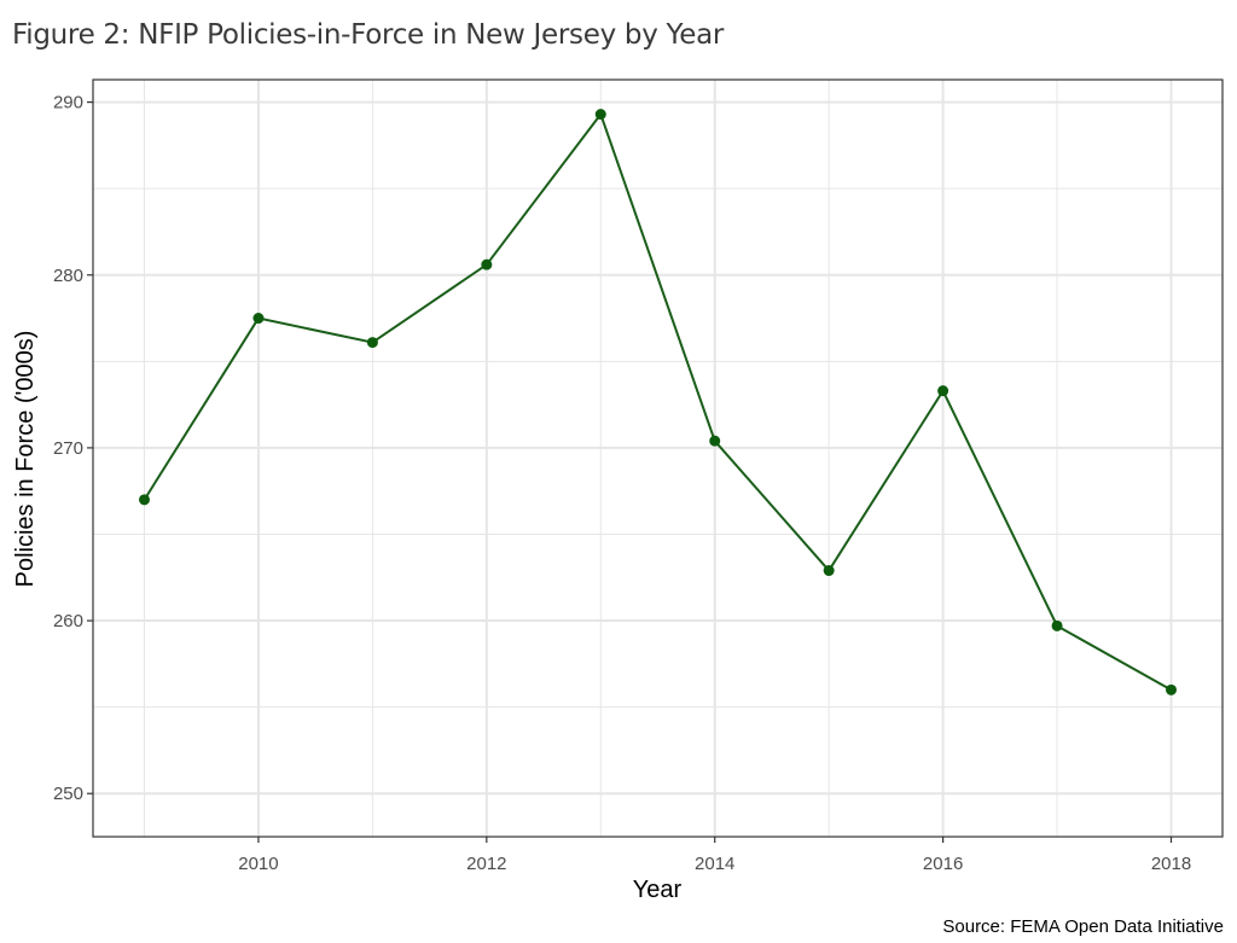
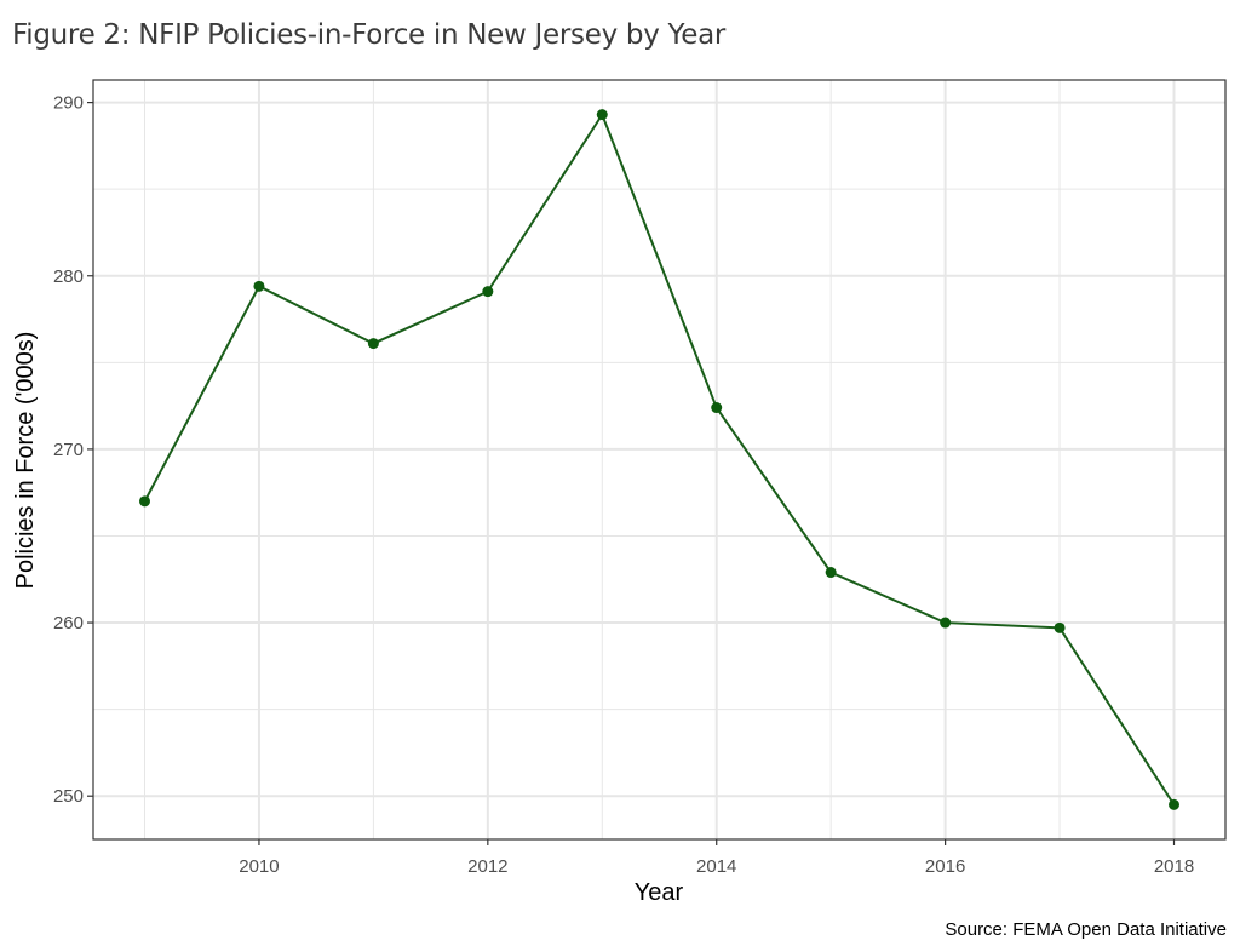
2010: 277.5 -> 279.4
2012: 280.6 -> 279.1
2014: 270.4 -> 272.4
2016: 273.3 -> 260.0
2018: 256.0 -> 249.5
